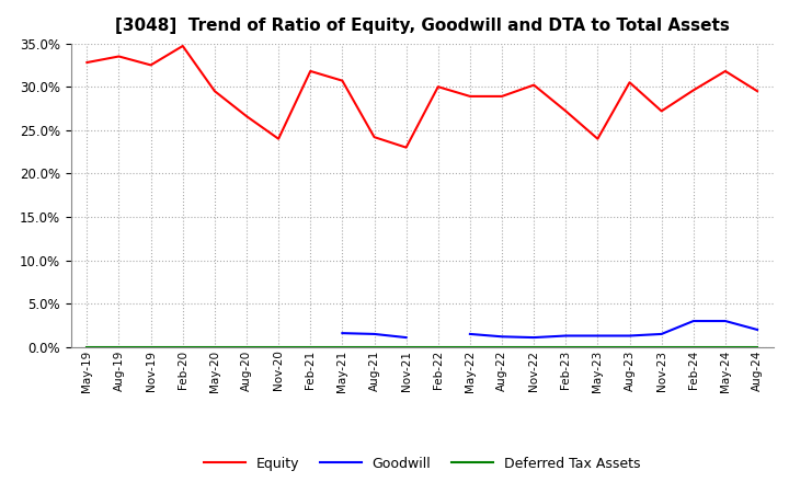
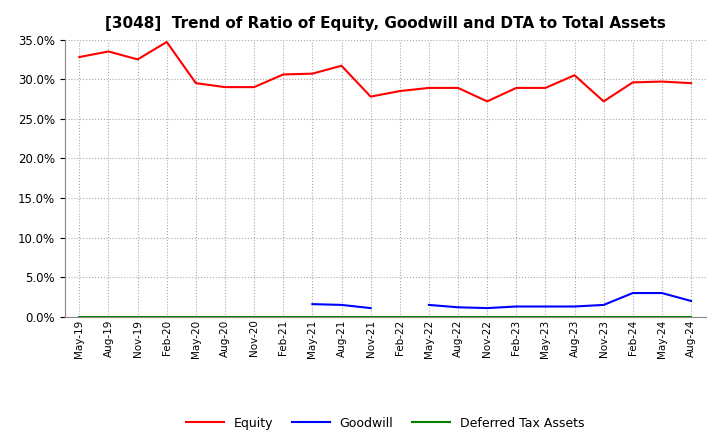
Equity/Aug-20: 26.6% -> 29.0%
Equity/Nov-20: 24.0% -> 29.0%
Equity/Feb-21: 31.8% -> 30.6%
Equity/Aug-21: 24.2% -> 31.7%
Equity/Nov-21: 23.0% -> 27.8%
Equity/Feb-22: 30.0% -> 28.5%
Equity/Nov-22: 30.2% -> 27.2%
Equity/Feb-23: 27.2% -> 28.9%
Equity/May-23: 24.0% -> 28.9%
Equity/May-24: 31.8% -> 29.7%
